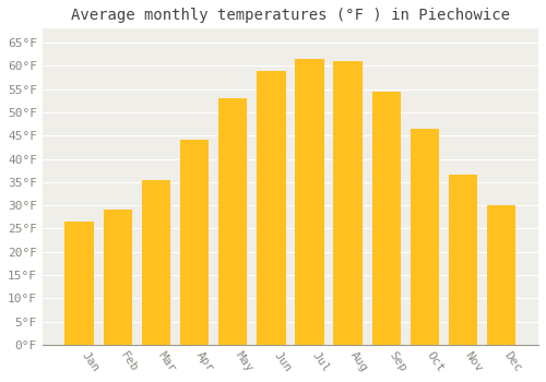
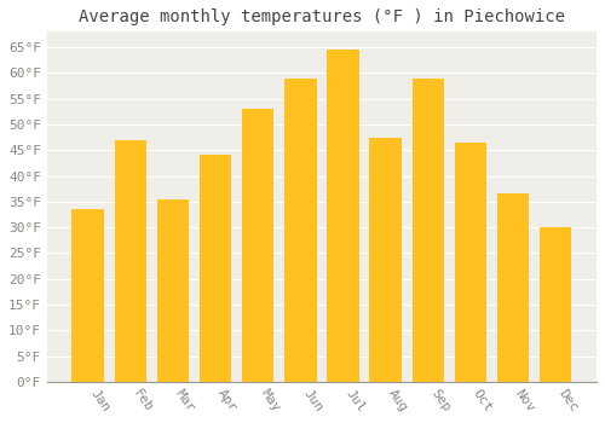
Jan: 26.5°F -> 33.5°F
Feb: 29.0°F -> 47.0°F
Jul: 61.5°F -> 64.5°F
Aug: 61.0°F -> 47.5°F
Sep: 54.5°F -> 59.0°F
